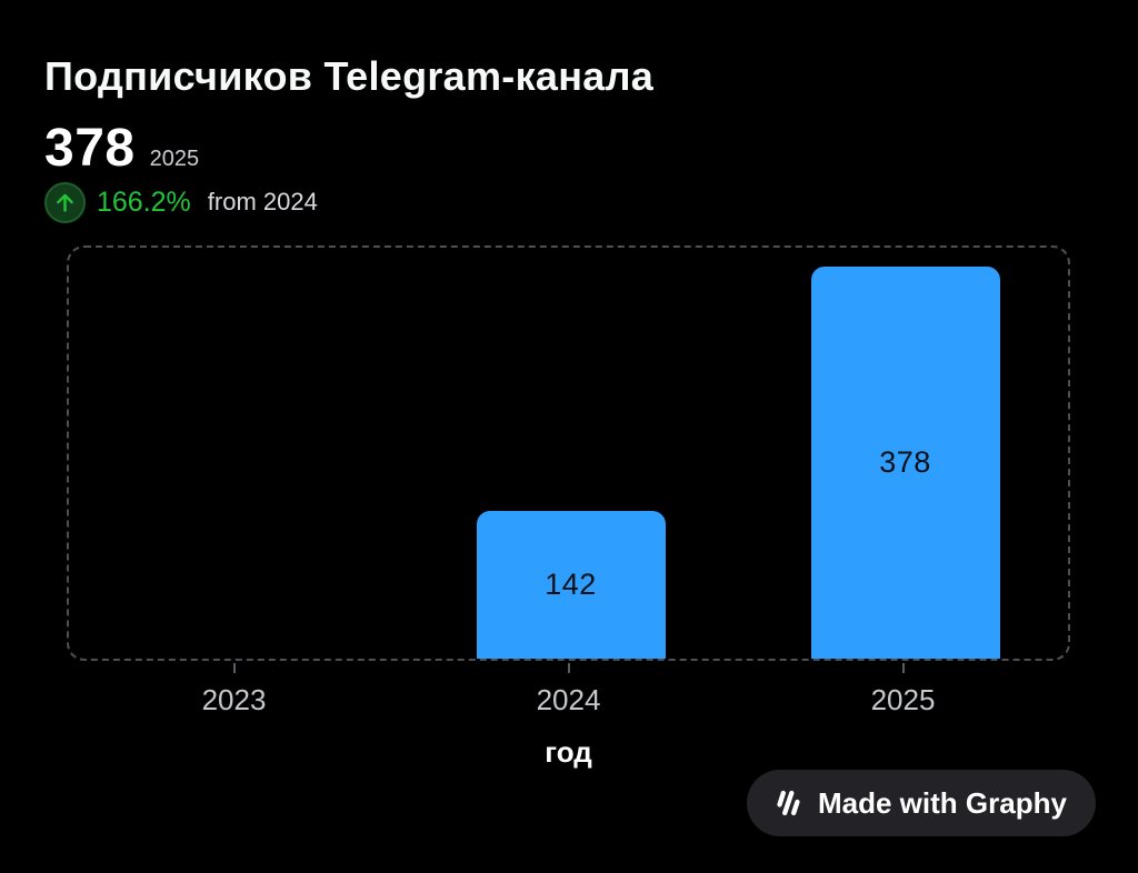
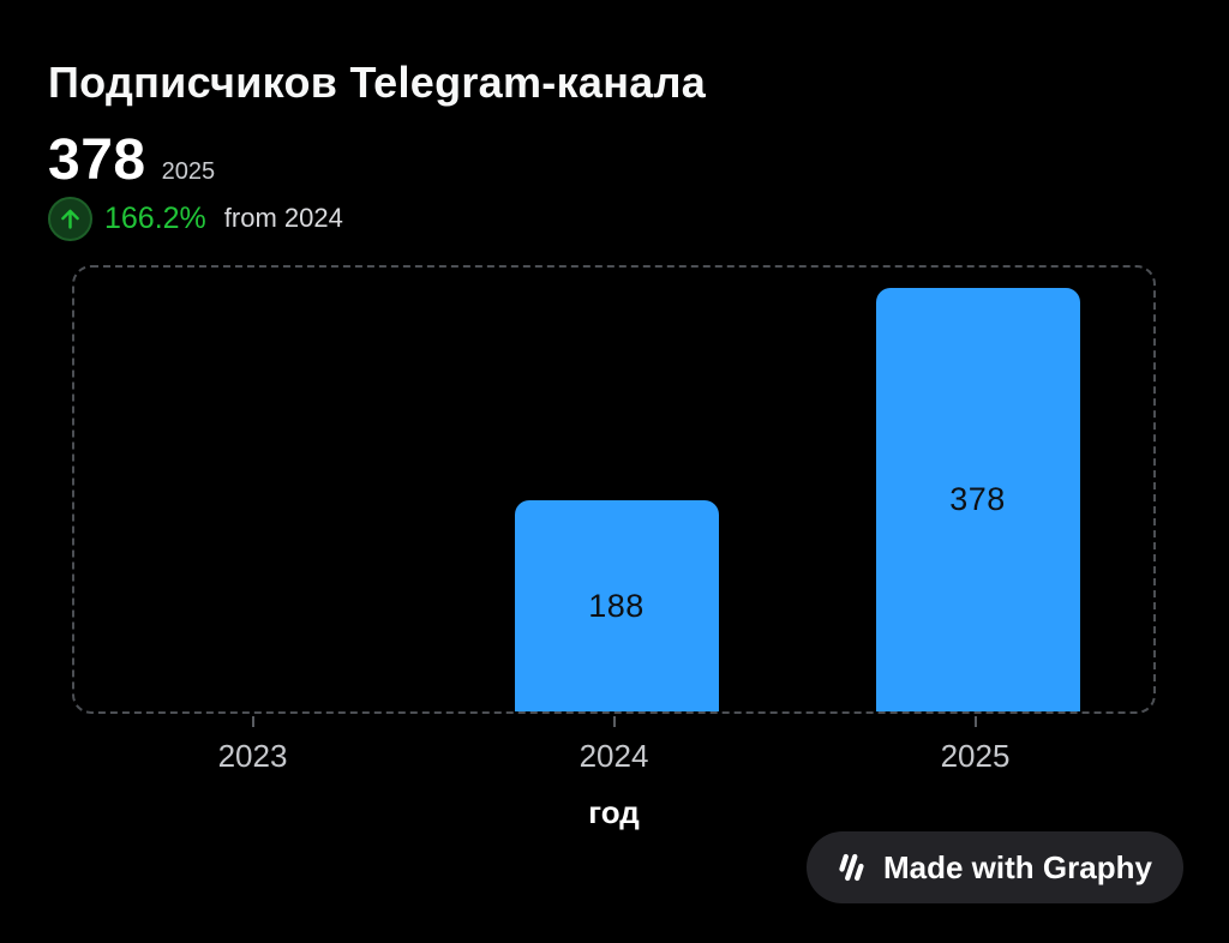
2024: 142 -> 188
